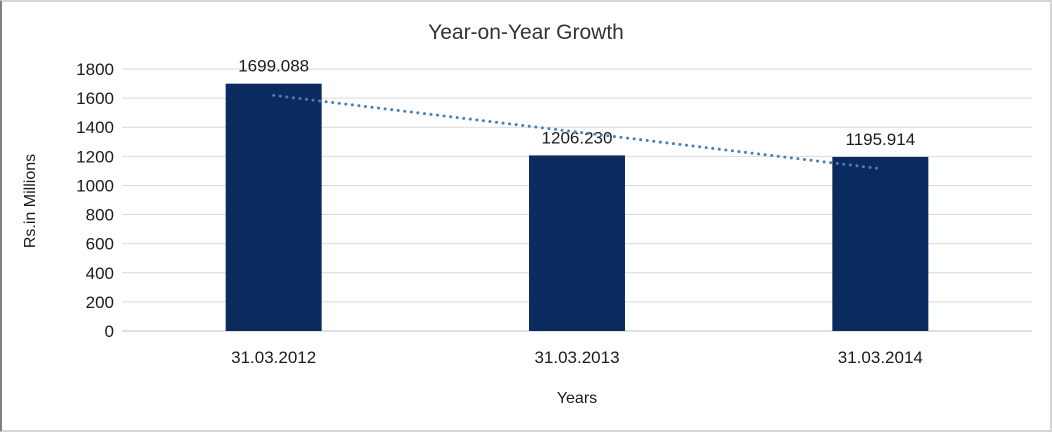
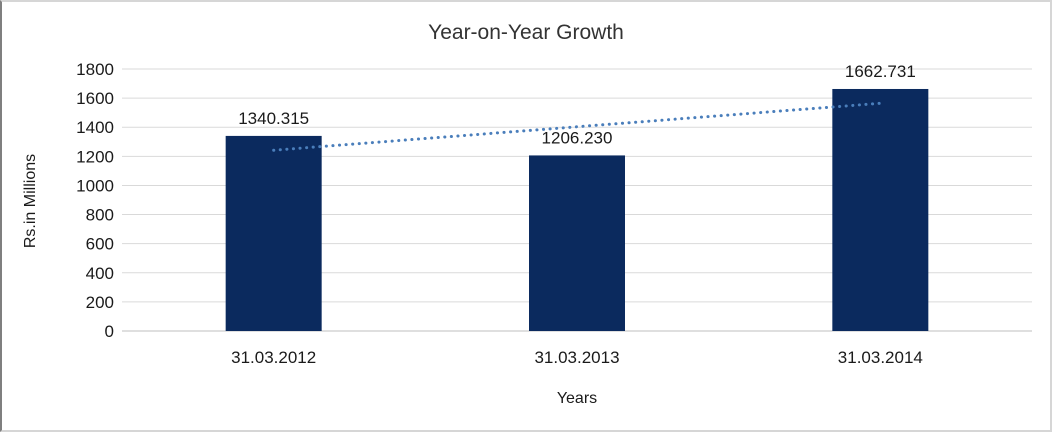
31.03.2012: 1699.088 -> 1340.315
31.03.2014: 1195.914 -> 1662.731
